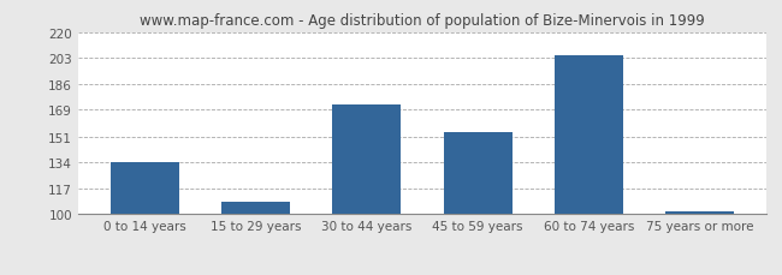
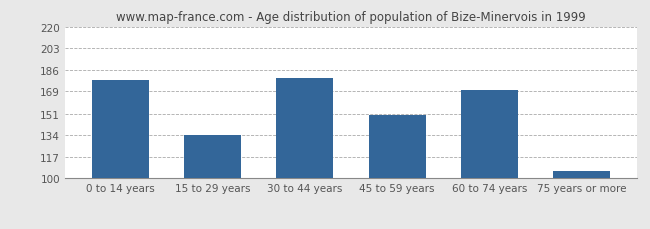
0 to 14 years: 134 -> 178
15 to 29 years: 108 -> 134
30 to 44 years: 172 -> 179
45 to 59 years: 154 -> 150
60 to 74 years: 205 -> 170
75 years or more: 102 -> 106
